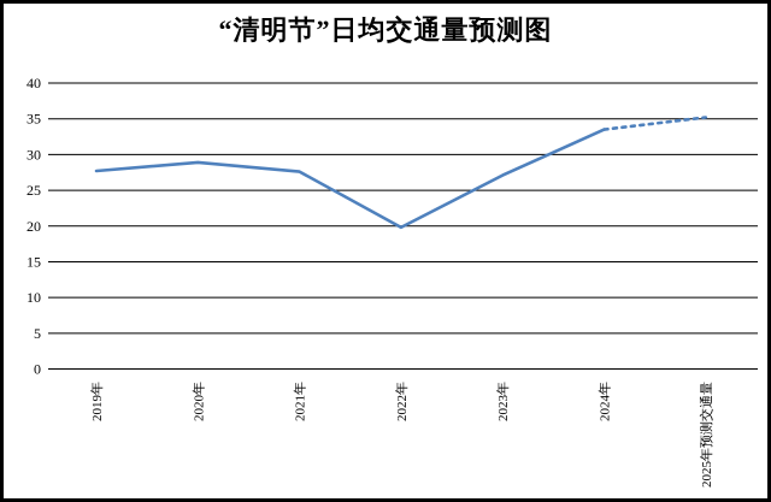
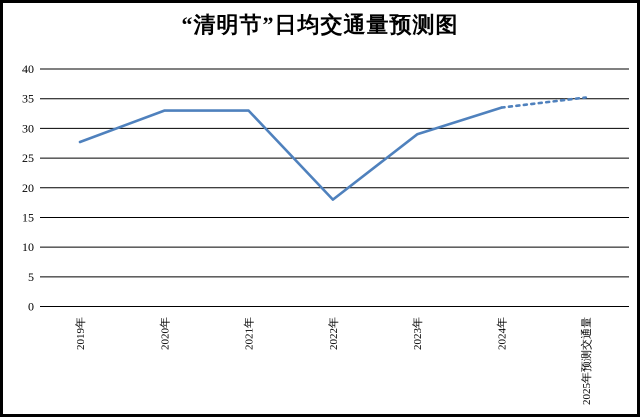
2020年: 29 -> 33
2021年: 28 -> 33
2022年: 20 -> 18
2023年: 27 -> 29
